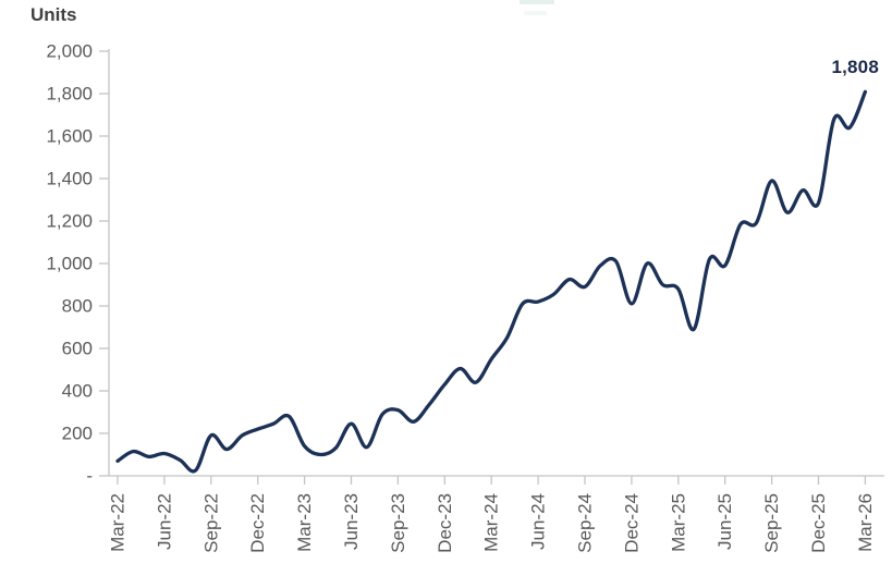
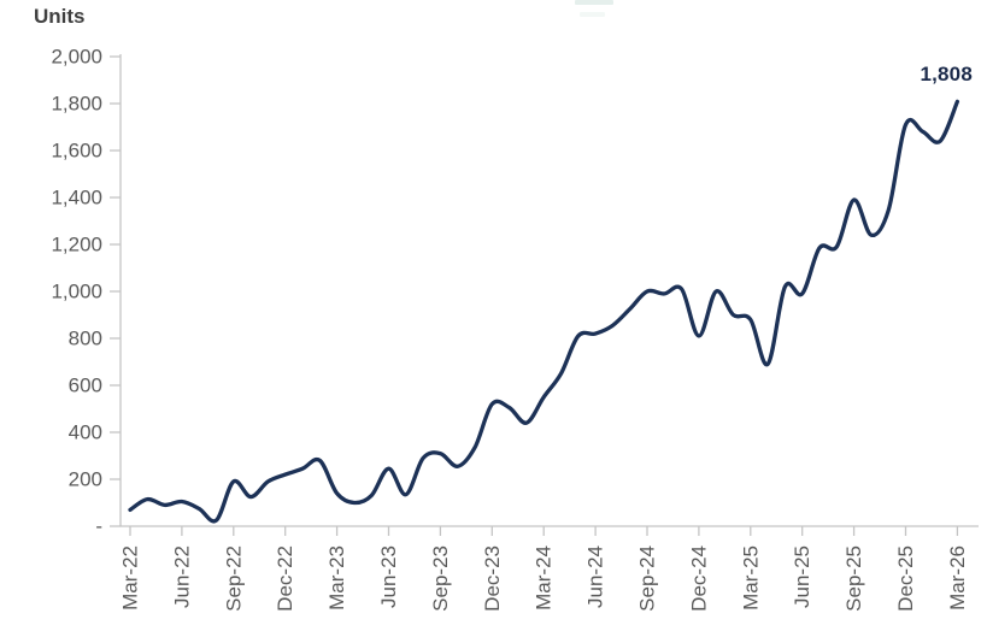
Dec-23: 430 -> 520
Sep-24: 890 -> 1000
Dec-25: 1280 -> 1710
